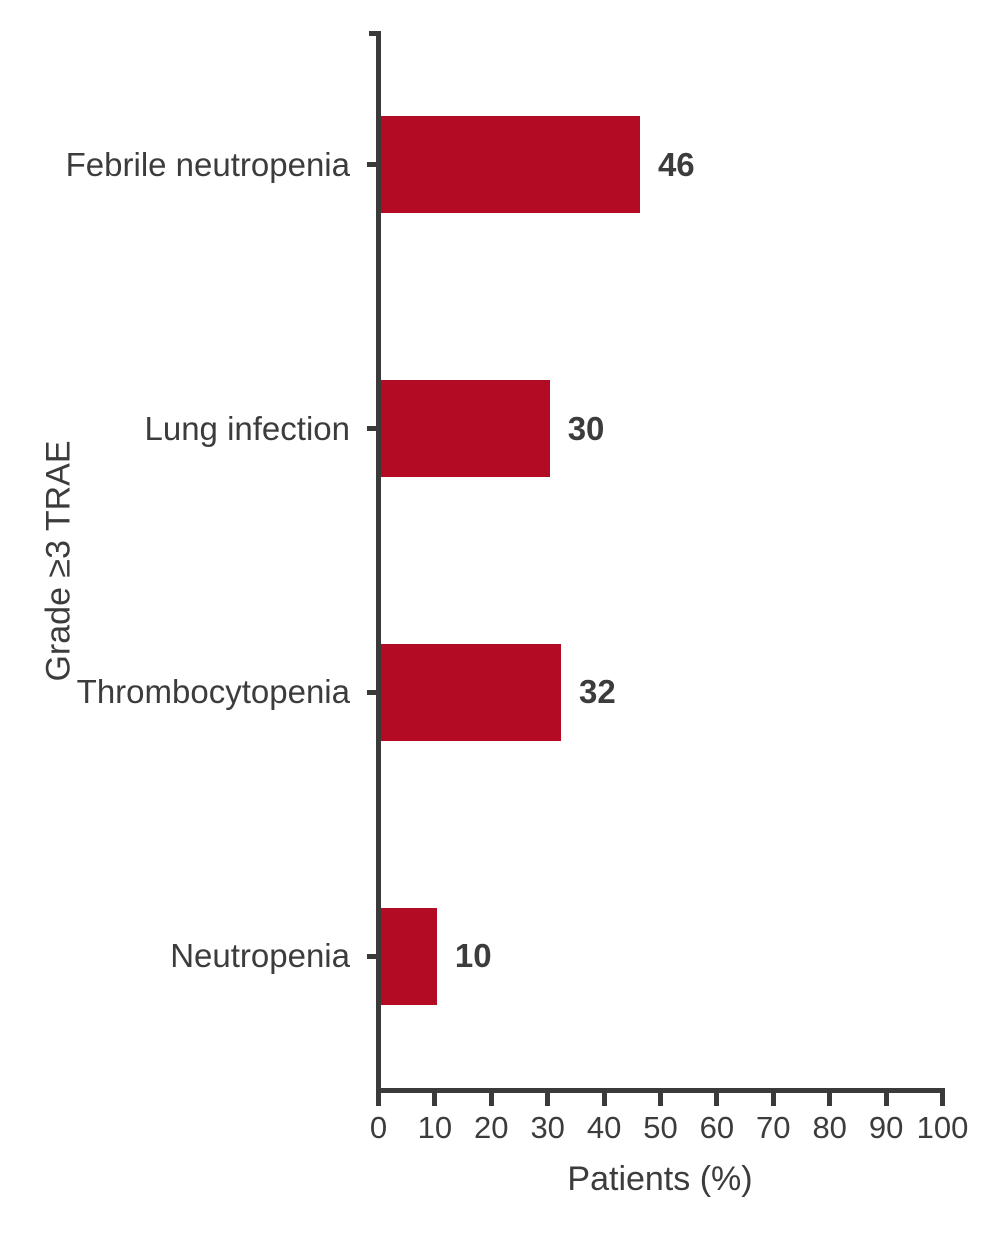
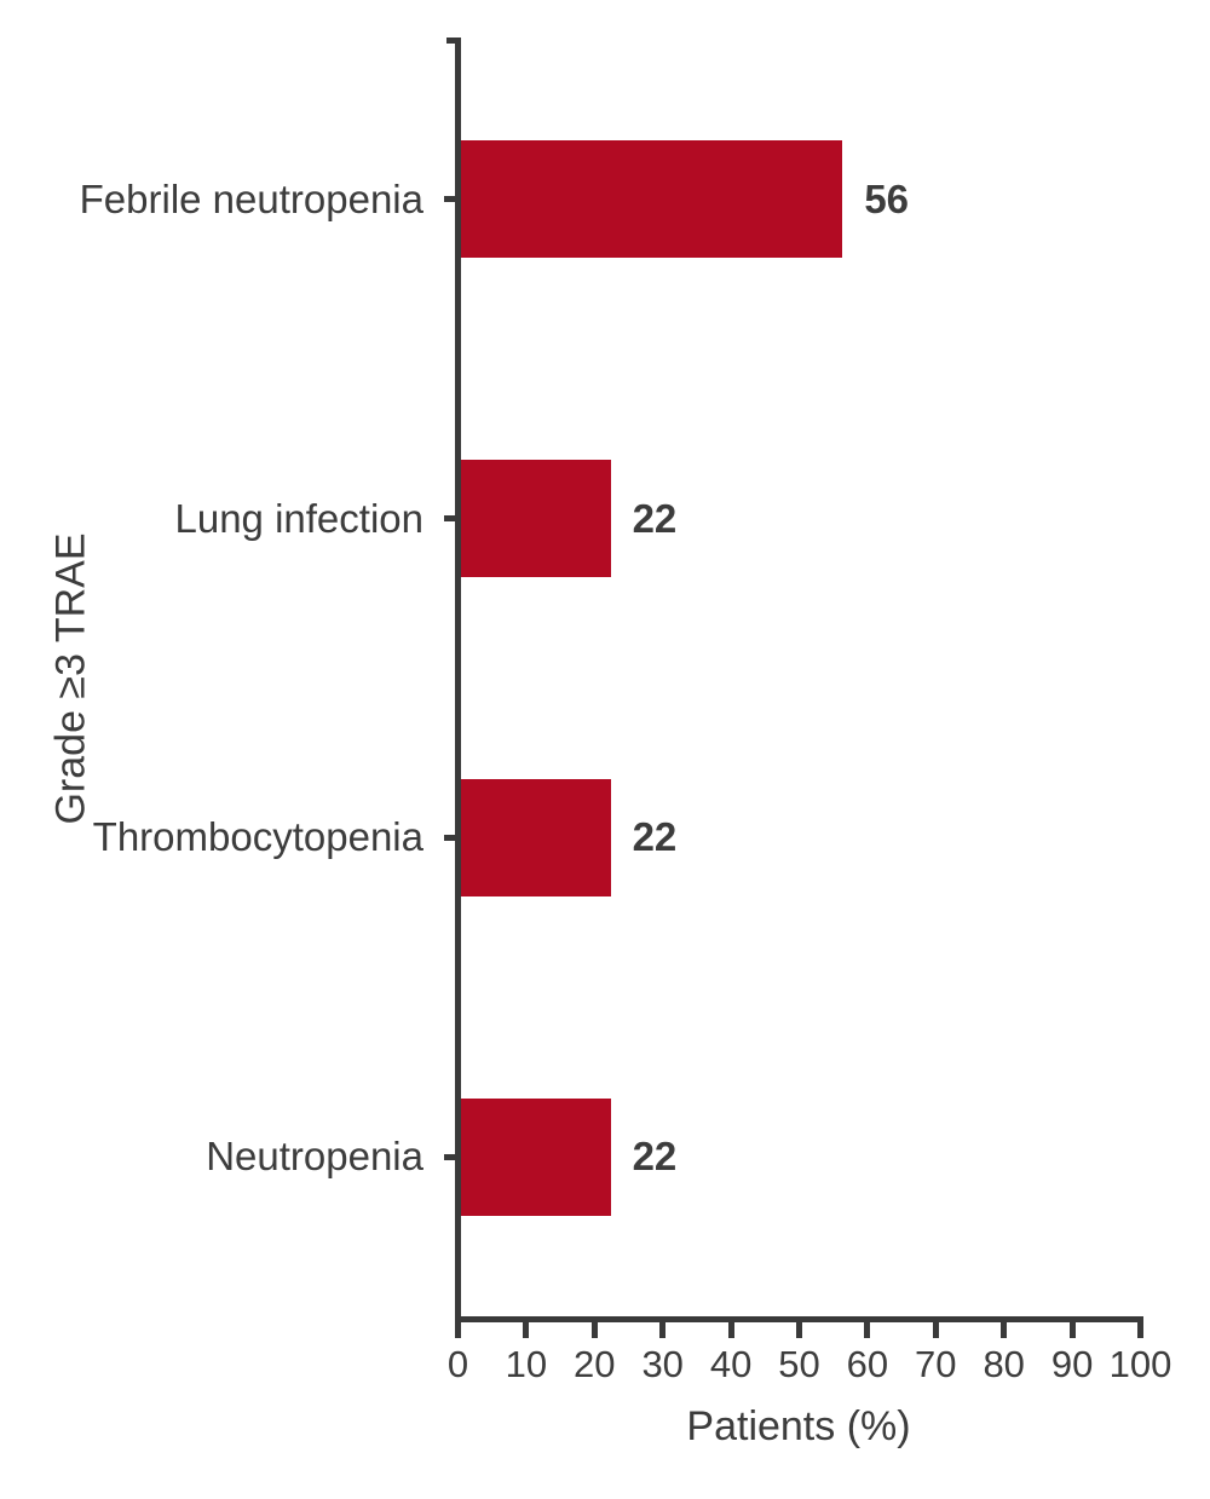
Febrile neutropenia: 46 -> 56
Lung infection: 30 -> 22
Thrombocytopenia: 32 -> 22
Neutropenia: 10 -> 22
